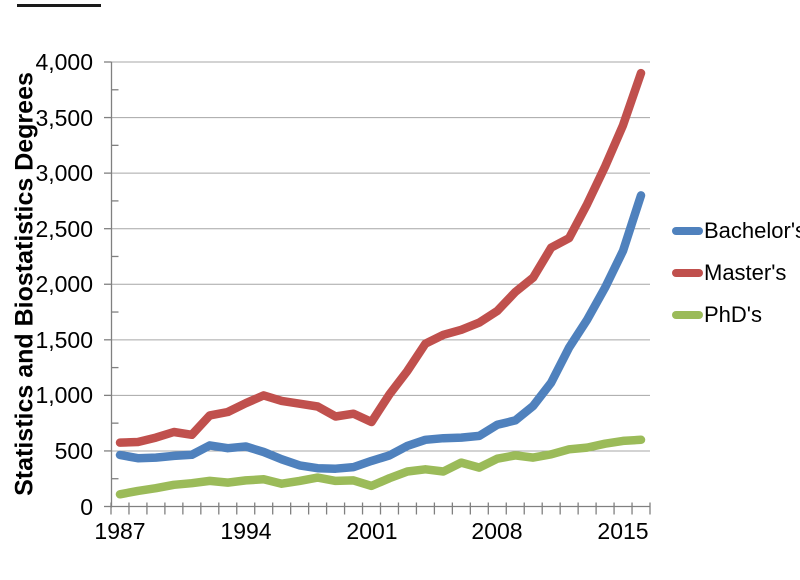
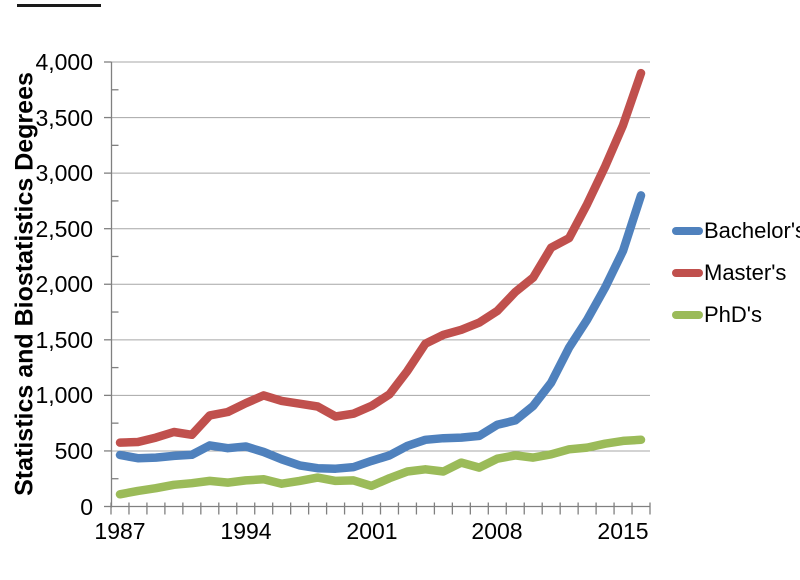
Master's/2001: 760 -> 900
